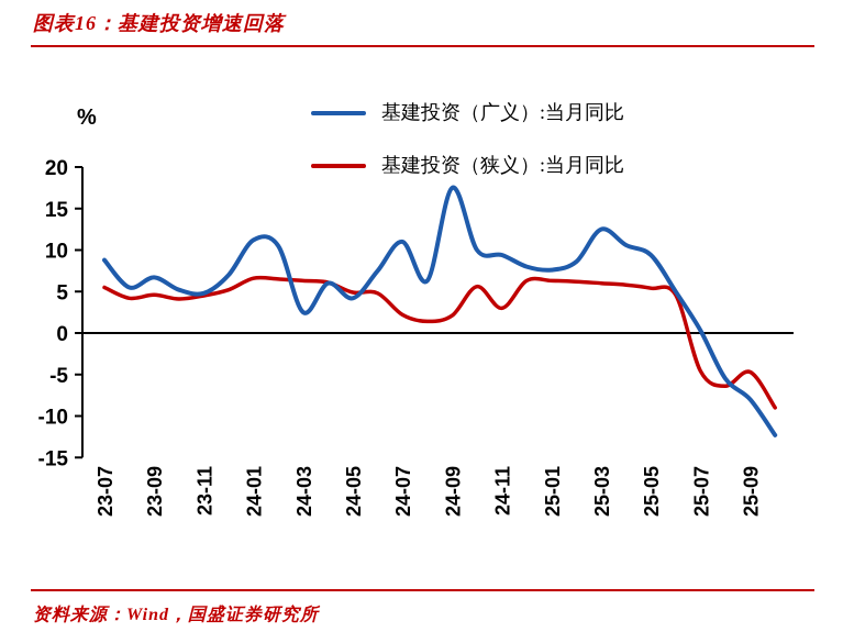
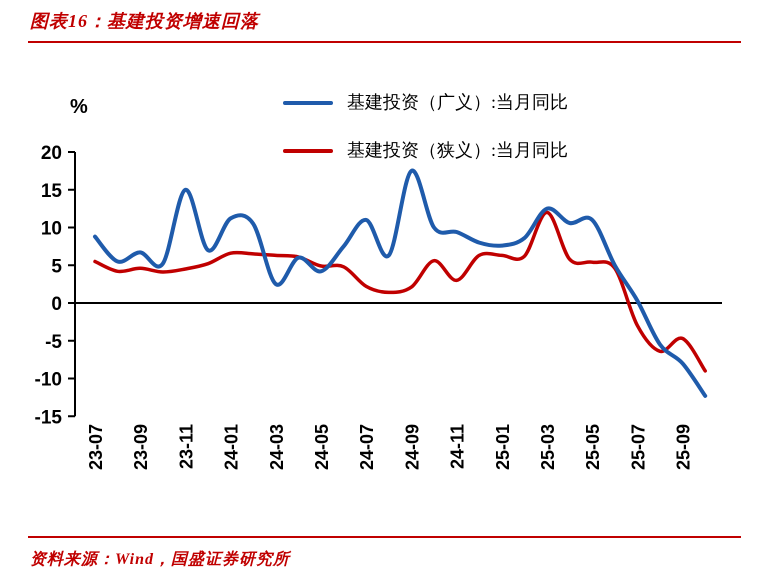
基建投资（广义）:当月同比/23-11: 5 -> 15
基建投资（狭义）:当月同比/25-03: 6 -> 12
基建投资（广义）:当月同比/25-05: 9 -> 11
基建投资（狭义）:当月同比/25-07: -5 -> -3
